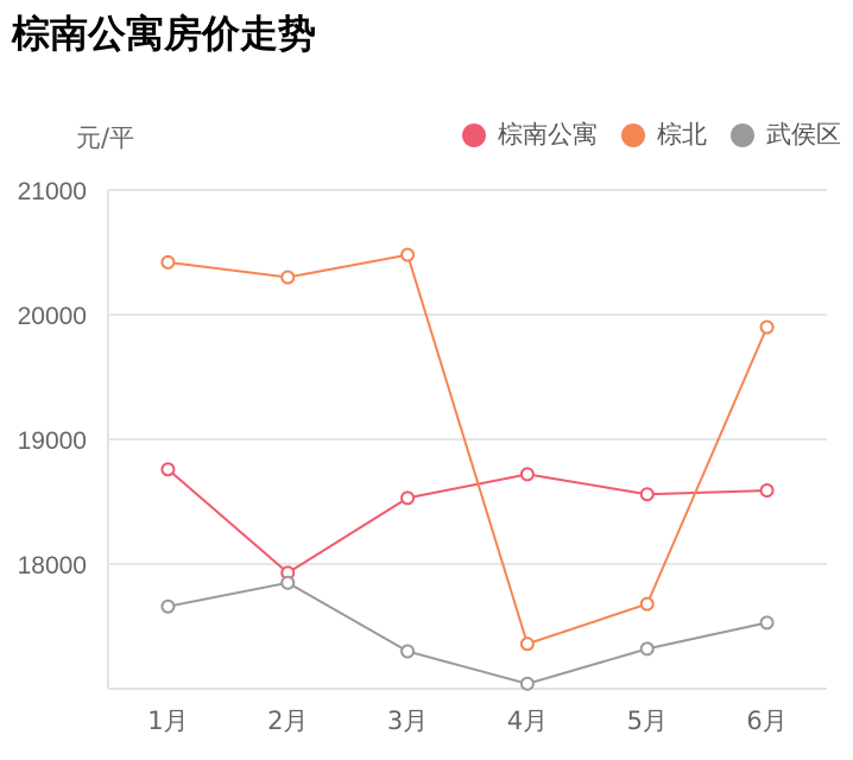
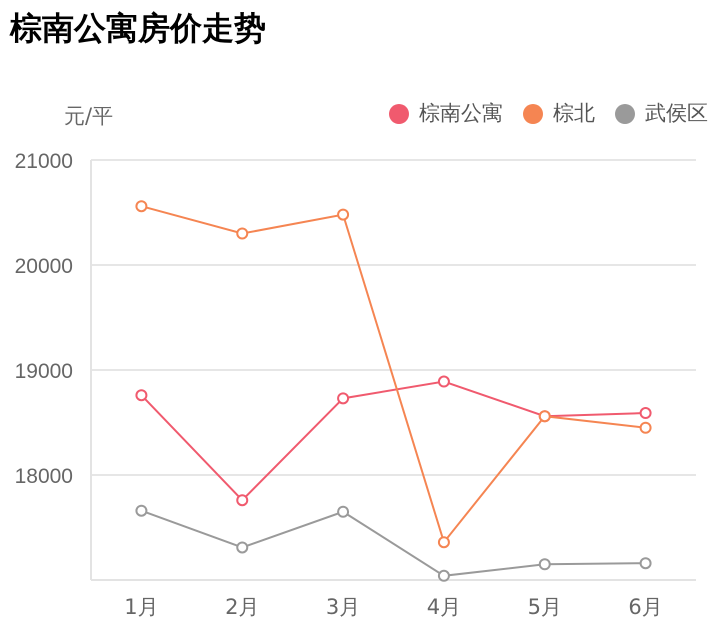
棕北/1月: 20420 -> 20560
棕南公寓/2月: 17930 -> 17760
武侯区/2月: 17850 -> 17310
棕南公寓/3月: 18530 -> 18730
武侯区/3月: 17300 -> 17650
棕南公寓/4月: 18720 -> 18890
棕北/5月: 17680 -> 18560
武侯区/5月: 17320 -> 17150
棕北/6月: 19900 -> 18450
武侯区/6月: 17530 -> 17160
